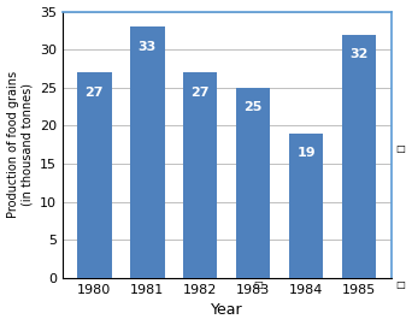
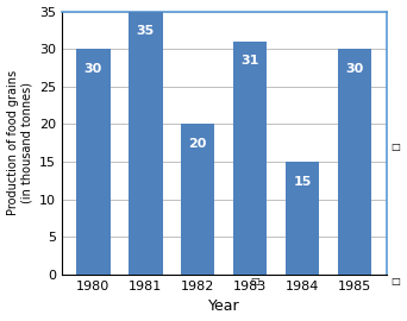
1980: 27 -> 30
1981: 33 -> 35
1982: 27 -> 20
1983: 25 -> 31
1984: 19 -> 15
1985: 32 -> 30
